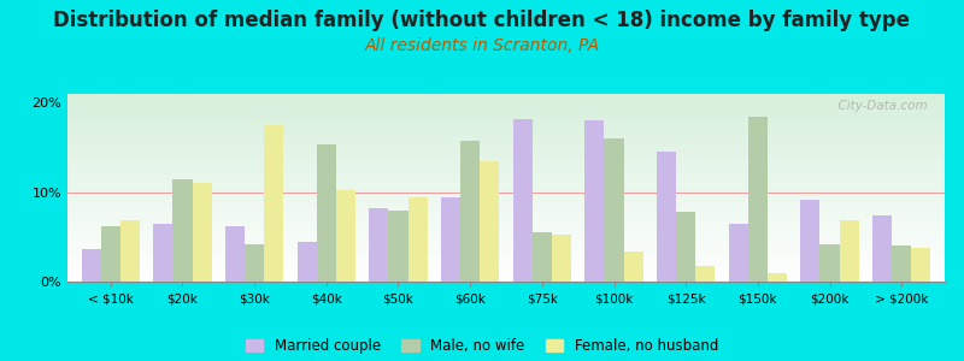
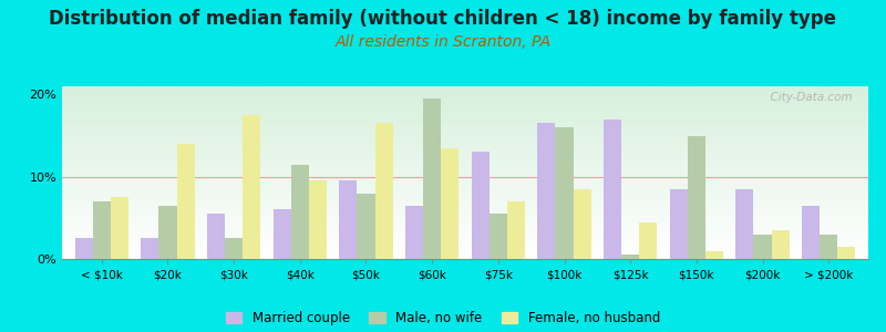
Married couple/< $10k: 3.6% -> 2.5%
Male, no wife/< $10k: 6.2% -> 7.0%
Female, no husband/< $10k: 6.8% -> 7.5%
Married couple/$20k: 6.4% -> 2.5%
Male, no wife/$20k: 11.4% -> 6.5%
Female, no husband/$20k: 11.0% -> 14.0%
Married couple/$30k: 6.2% -> 5.5%
Male, no wife/$30k: 4.2% -> 2.5%
Married couple/$40k: 4.4% -> 6.0%
Male, no wife/$40k: 15.4% -> 11.5%
Female, no husband/$40k: 10.2% -> 9.5%
Married couple/$50k: 8.2% -> 9.5%
Female, no husband/$50k: 9.4% -> 16.5%
Married couple/$60k: 9.4% -> 6.5%
Male, no wife/$60k: 15.8% -> 19.5%
Married couple/$75k: 18.2% -> 13.0%
Female, no husband/$75k: 5.2% -> 7.0%
Married couple/$100k: 18.0% -> 16.5%
Female, no husband/$100k: 3.4% -> 8.5%
Married couple/$125k: 14.6% -> 17.0%
Male, no wife/$125k: 7.8% -> 0.5%
Female, no husband/$125k: 1.8% -> 4.5%
Married couple/$150k: 6.4% -> 8.5%
Male, no wife/$150k: 18.4% -> 15.0%
Married couple/$200k: 9.2% -> 8.5%
Male, no wife/$200k: 4.2% -> 3.0%
Female, no husband/$200k: 6.8% -> 3.5%
Married couple/> $200k: 7.4% -> 6.5%
Male, no wife/> $200k: 4.0% -> 3.0%
Female, no husband/> $200k: 3.8% -> 1.5%
